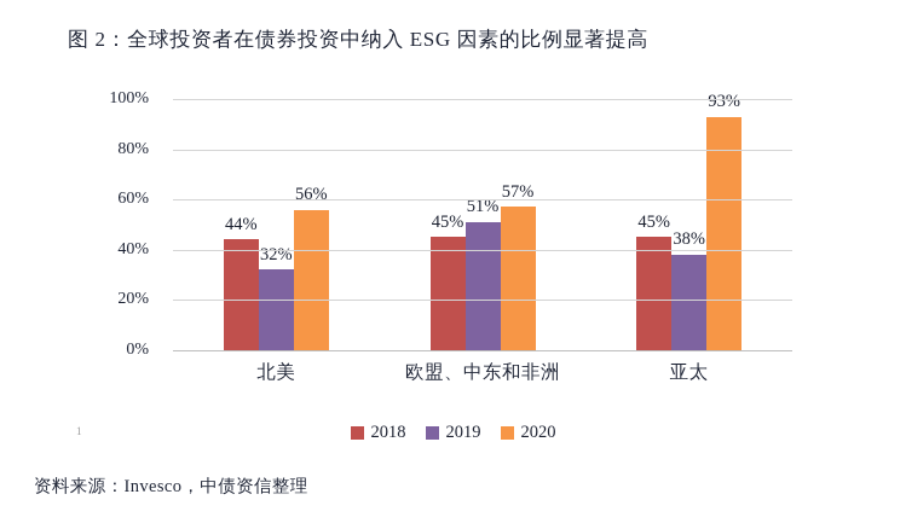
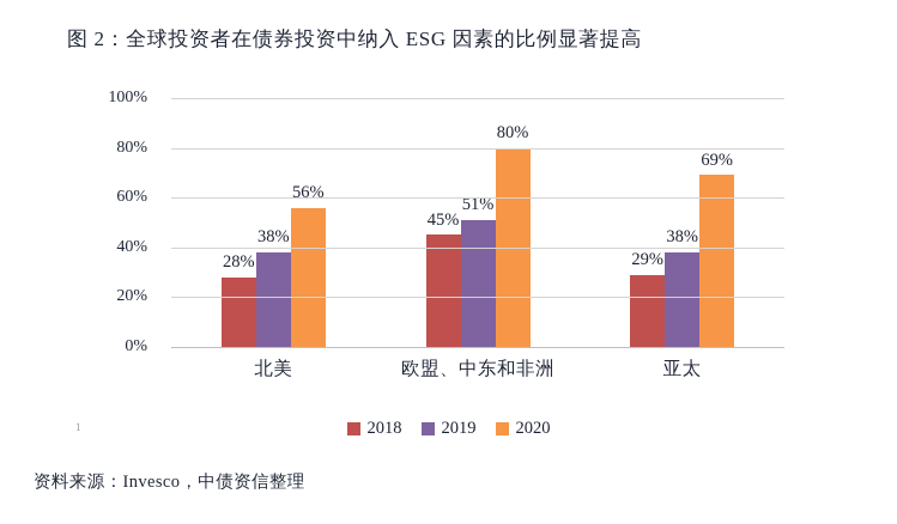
2018/北美: 44% -> 28%
2019/北美: 32% -> 38%
2020/欧盟、中东和非洲: 57% -> 80%
2018/亚太: 45% -> 29%
2020/亚太: 93% -> 69%
